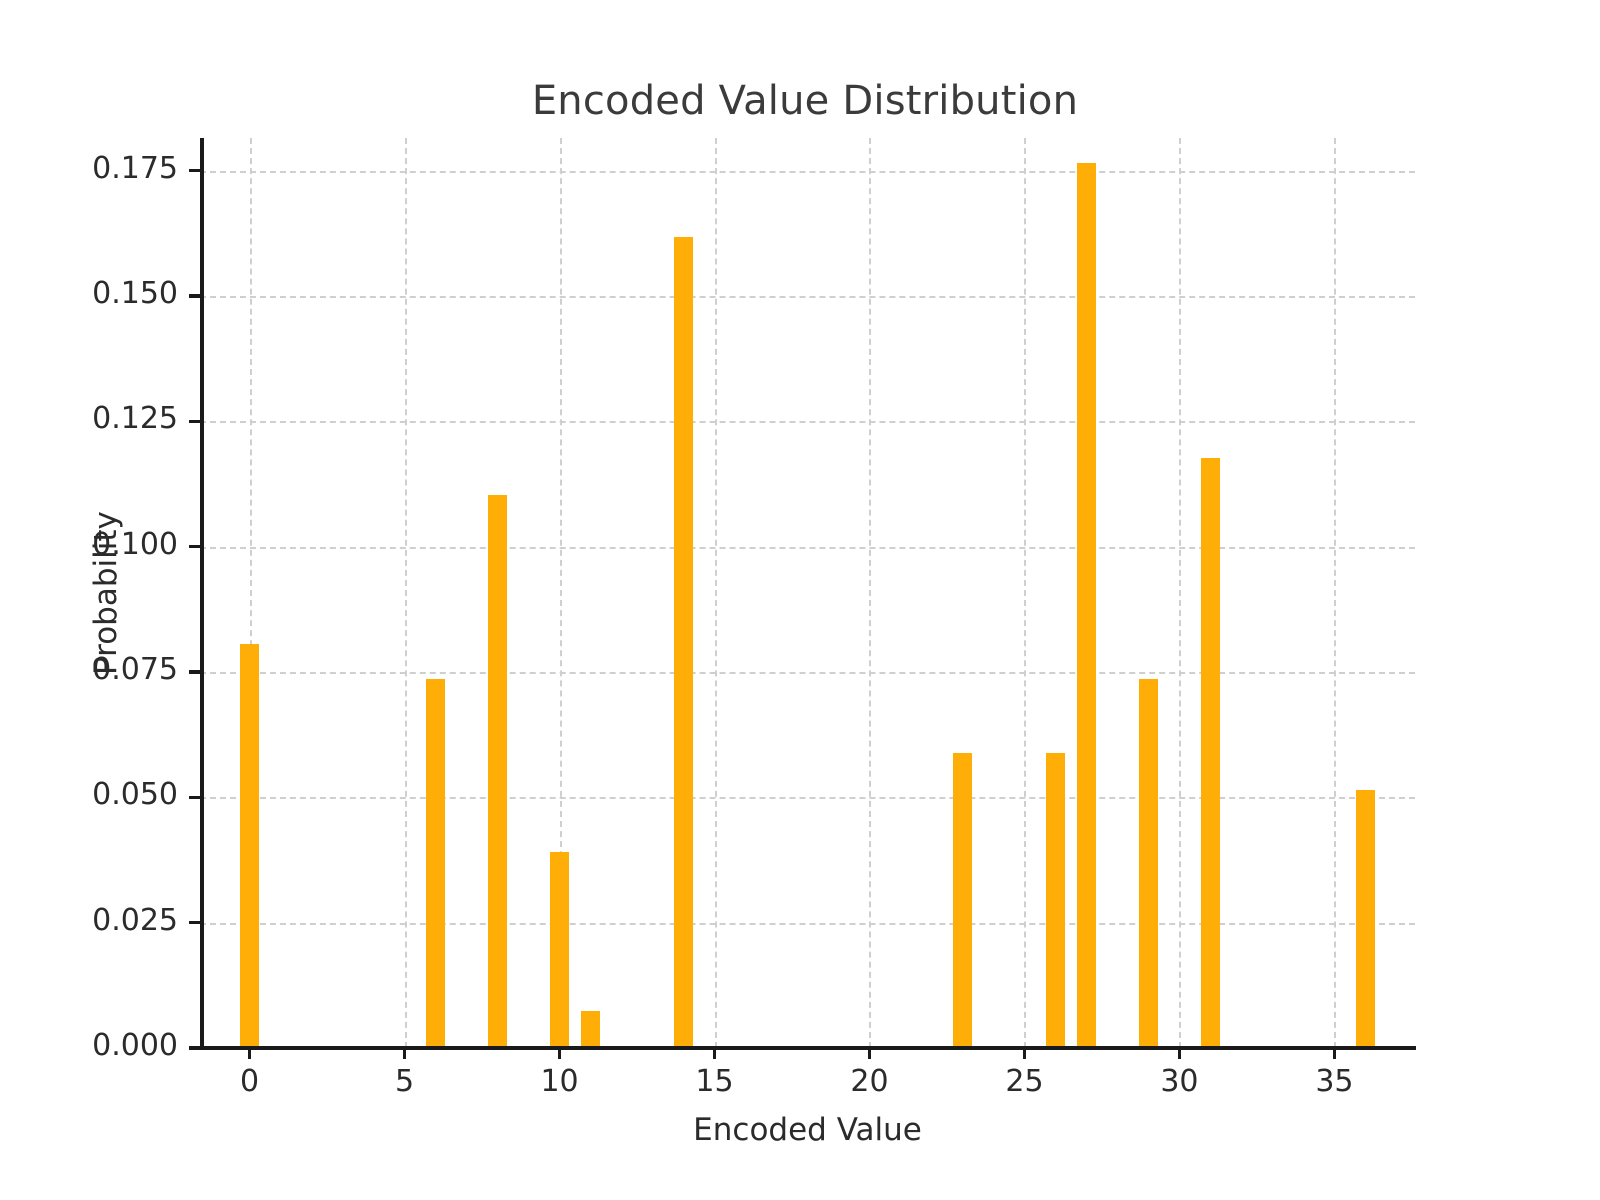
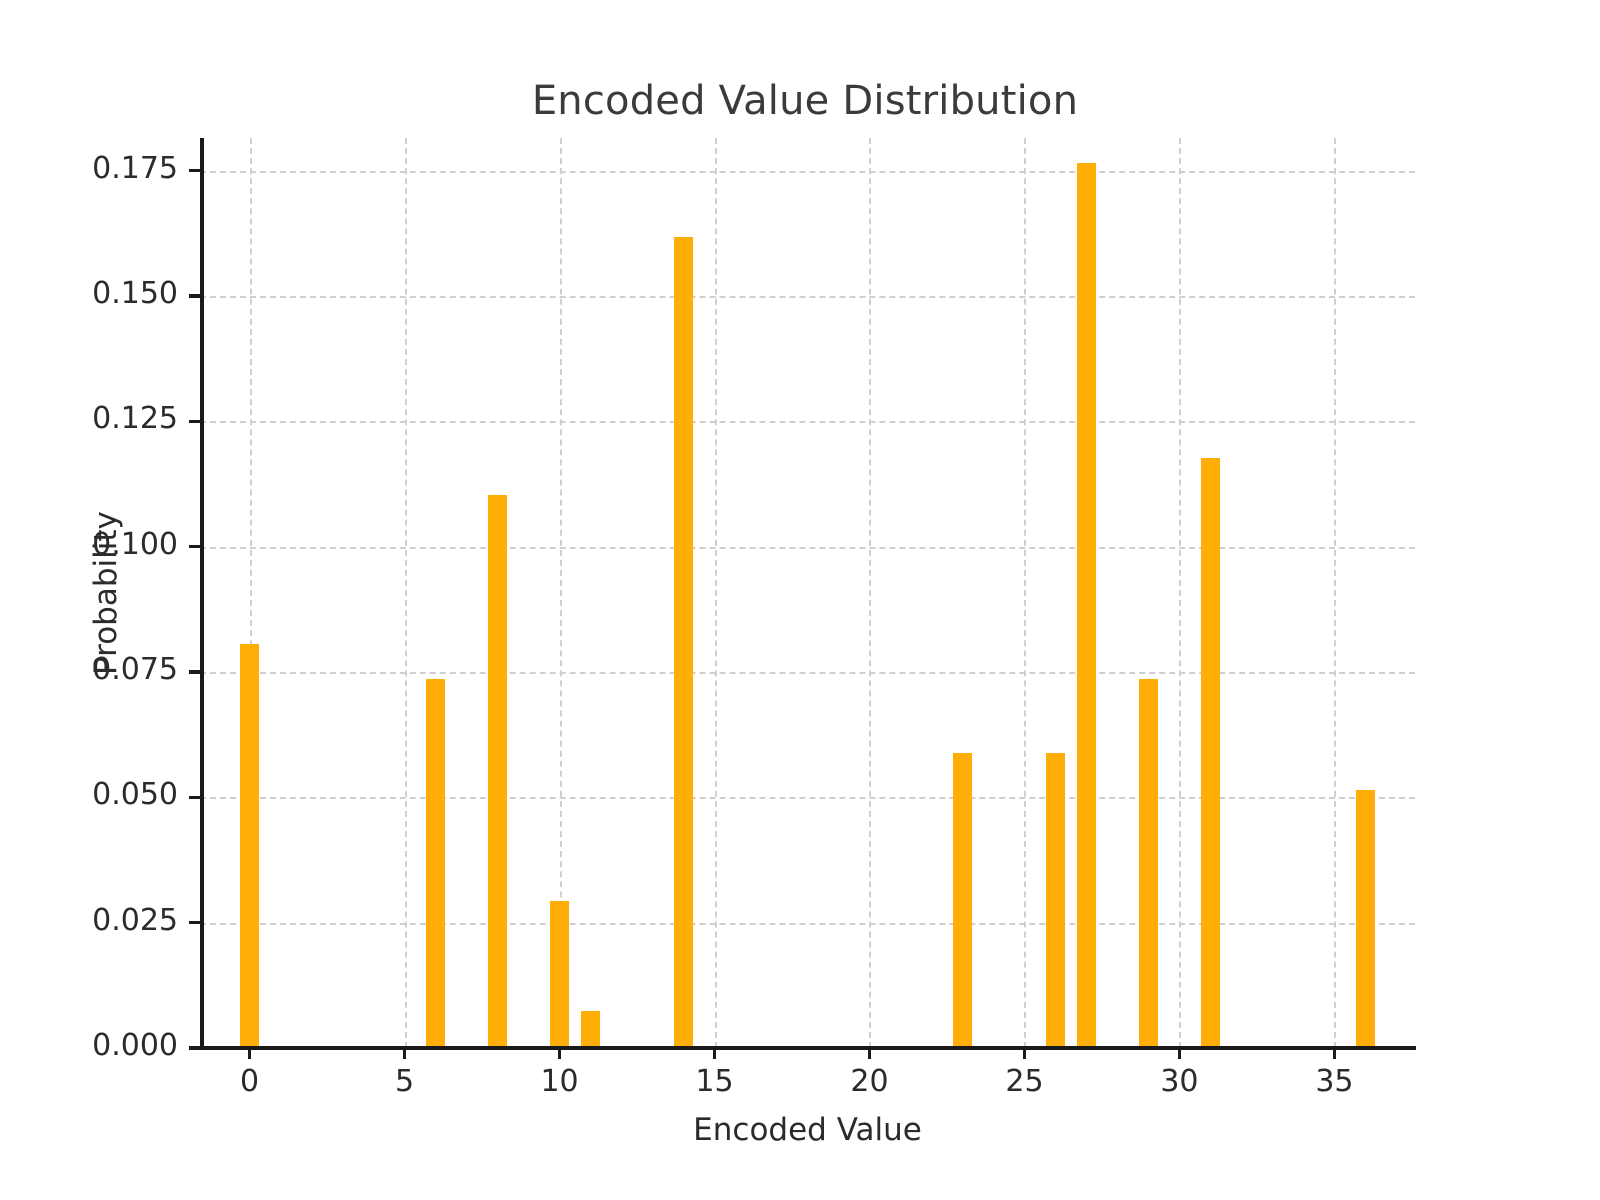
10: 0.039 -> 0.029
